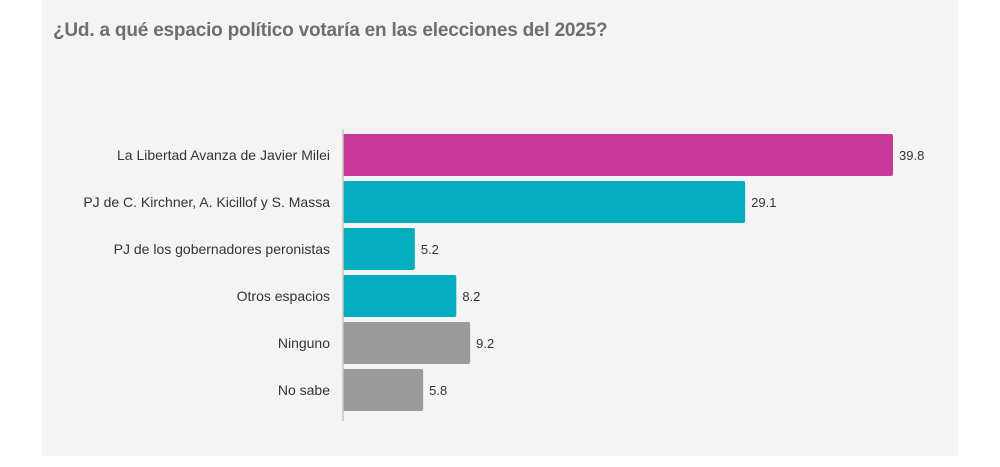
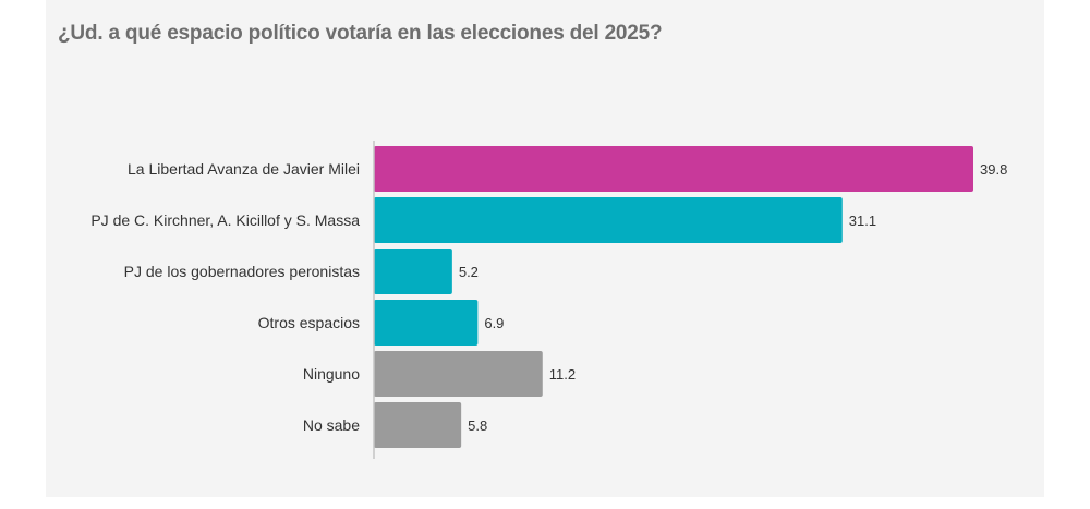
PJ de C. Kirchner, A. Kicillof y S. Massa: 29.1 -> 31.1
Otros espacios: 8.2 -> 6.9
Ninguno: 9.2 -> 11.2
